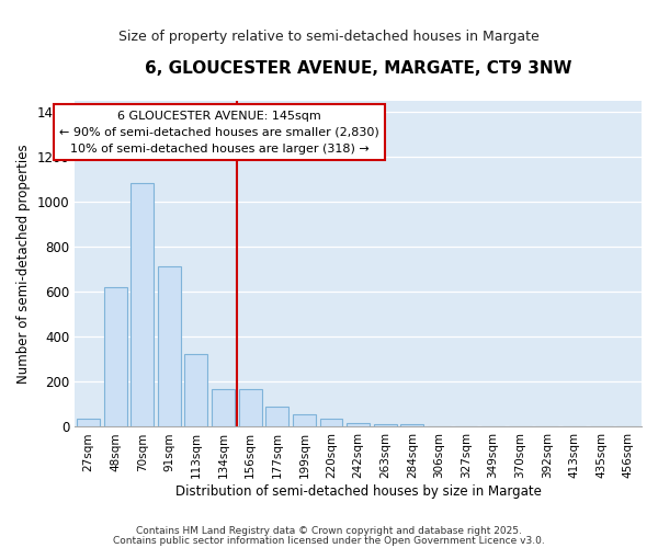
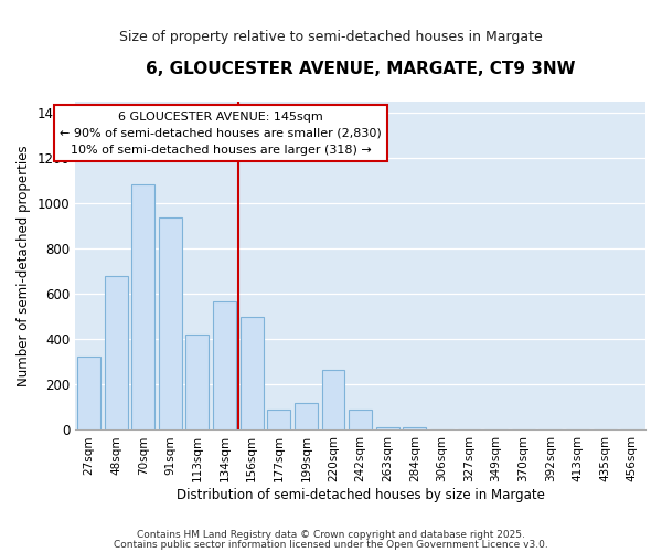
27sqm: 35 -> 325
48sqm: 620 -> 680
91sqm: 715 -> 940
113sqm: 325 -> 420
134sqm: 170 -> 570
156sqm: 170 -> 500
199sqm: 57 -> 120
220sqm: 35 -> 265
242sqm: 15 -> 90
